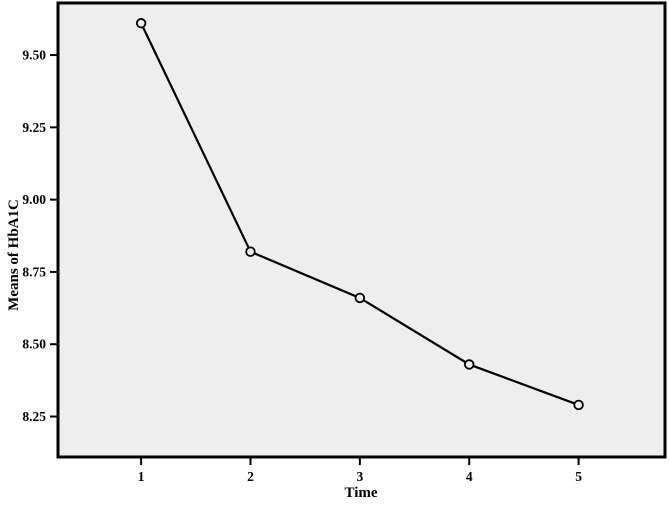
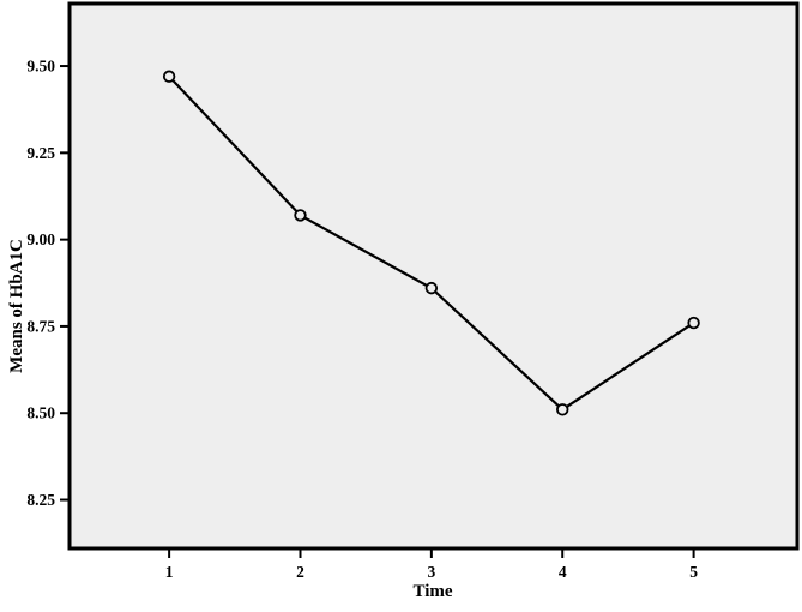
1: 9.61 -> 9.47
2: 8.82 -> 9.07
3: 8.66 -> 8.86
4: 8.43 -> 8.51
5: 8.29 -> 8.76
